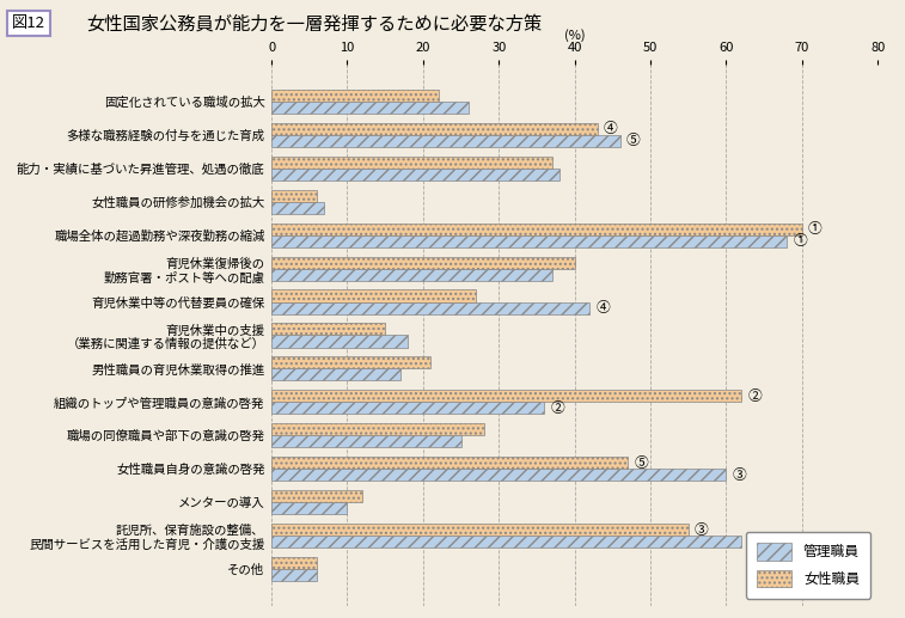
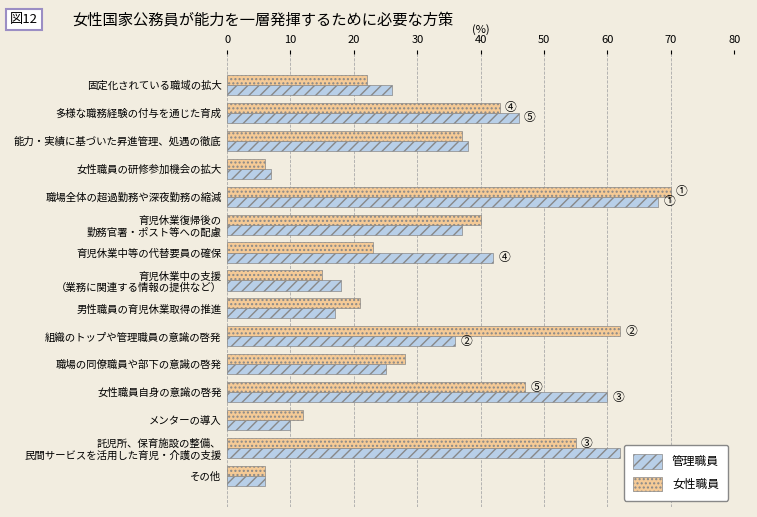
女性職員/育児休業中等の代替要員の確保: 27 -> 23
